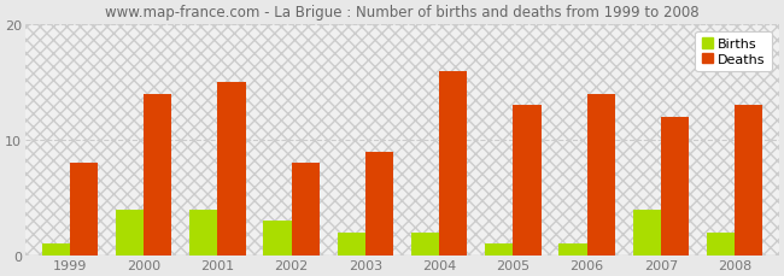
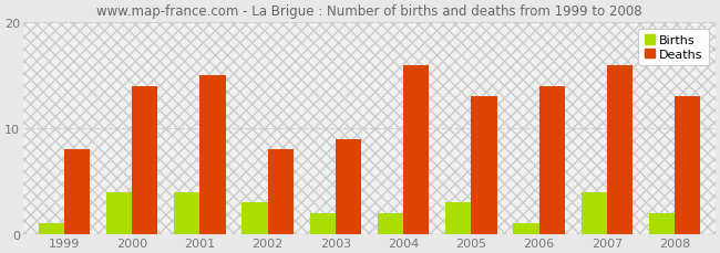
Births/2005: 1 -> 3
Deaths/2007: 12 -> 16
